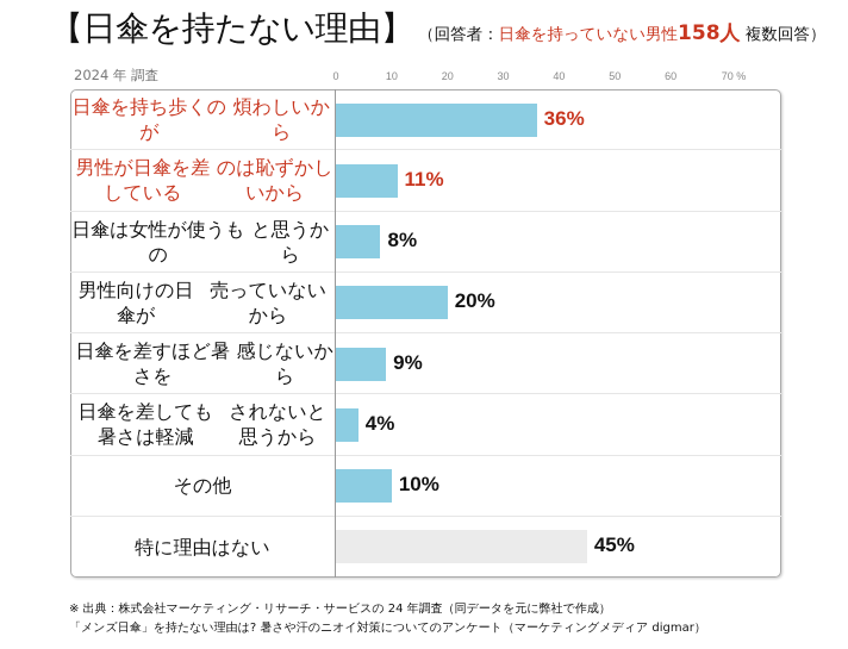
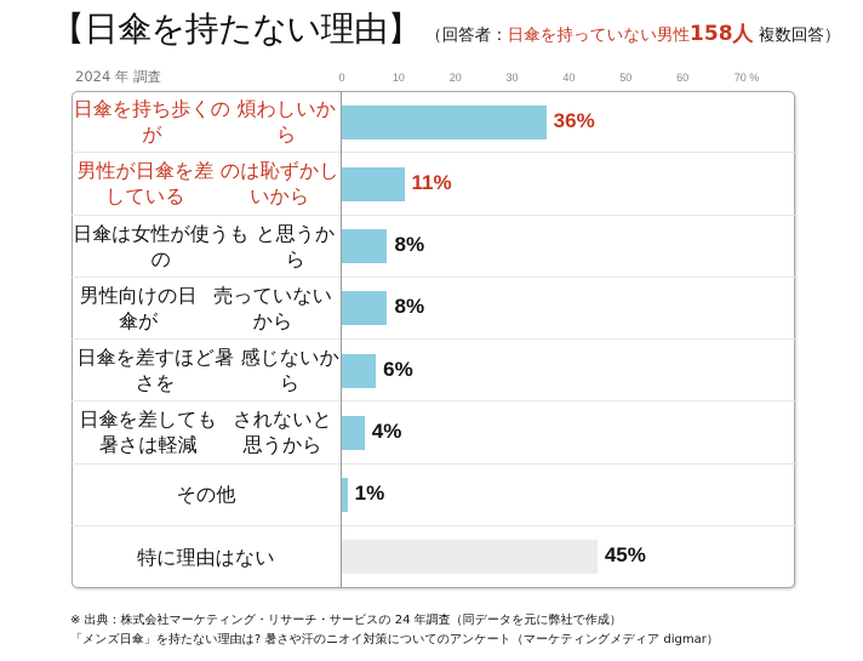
男性向けの日傘が 売っていないから: 20% -> 8%
日傘を差すほど暑さを 感じないから: 9% -> 6%
その他: 10% -> 1%
